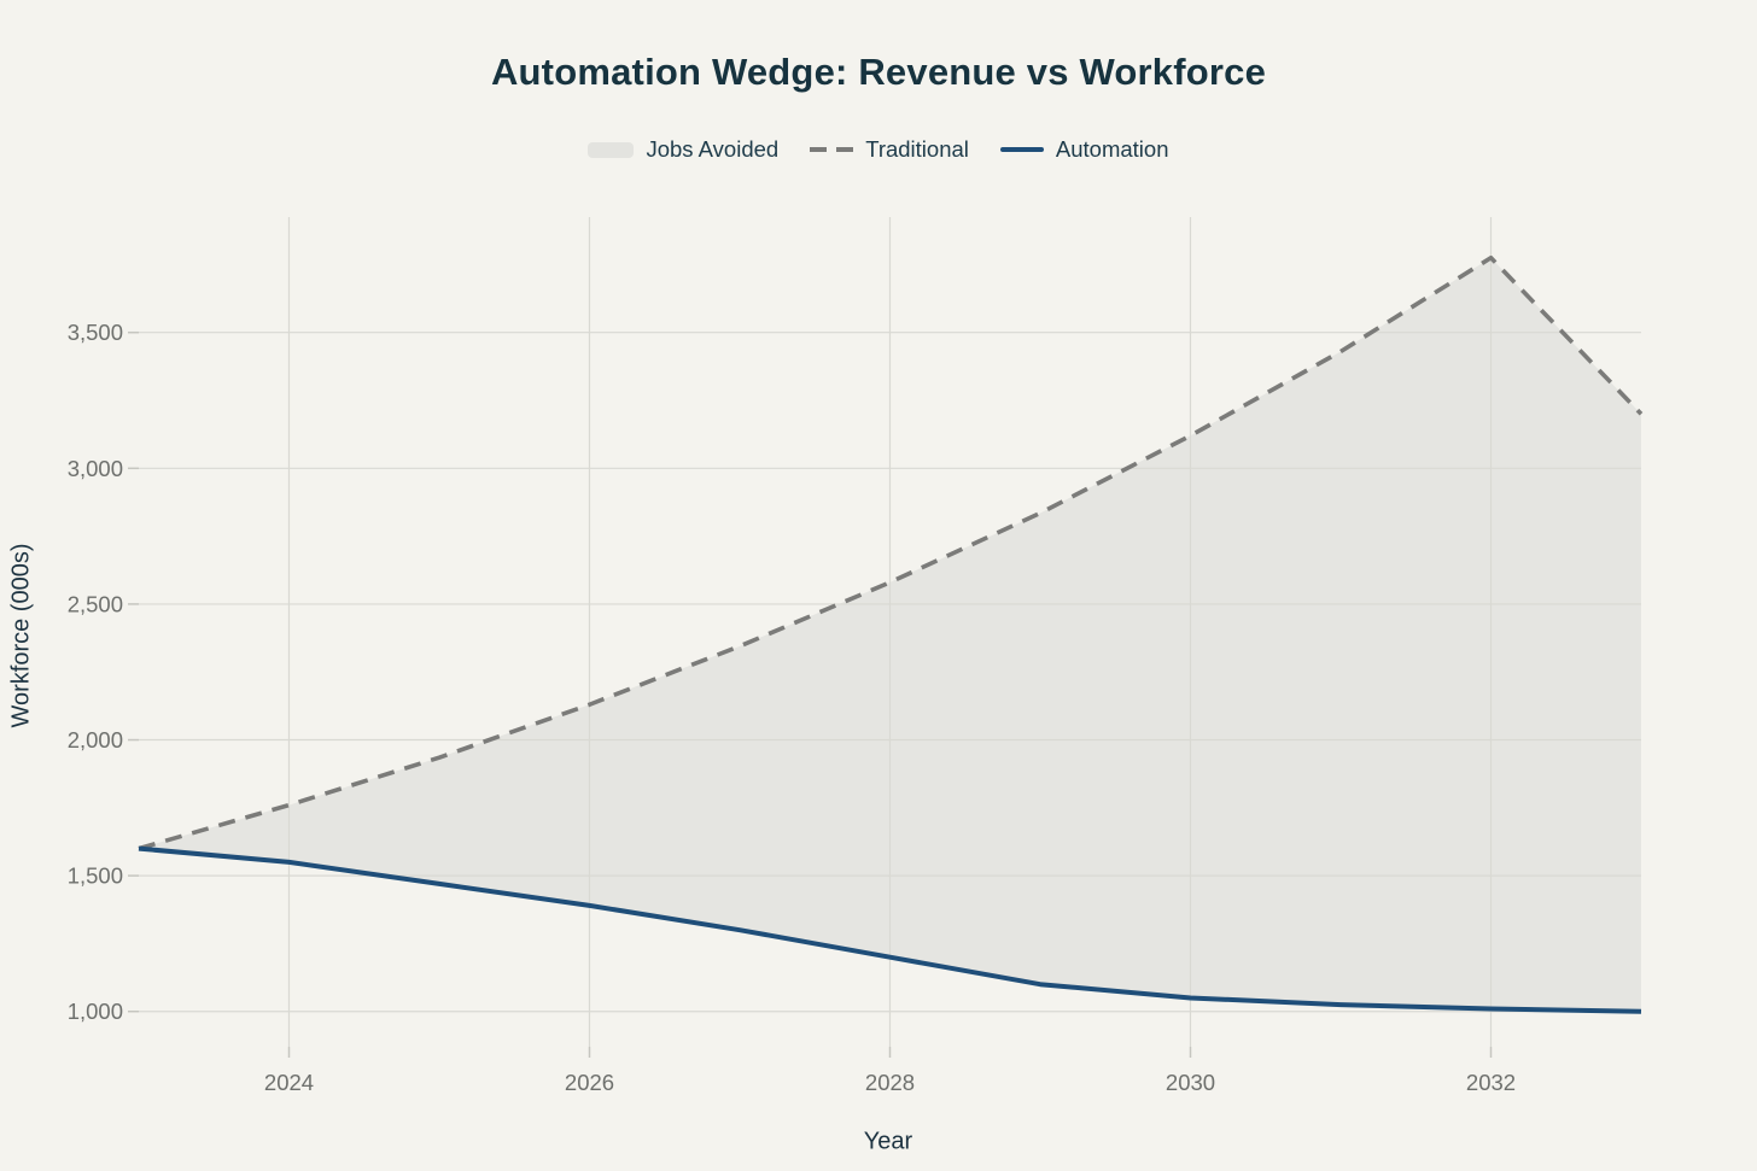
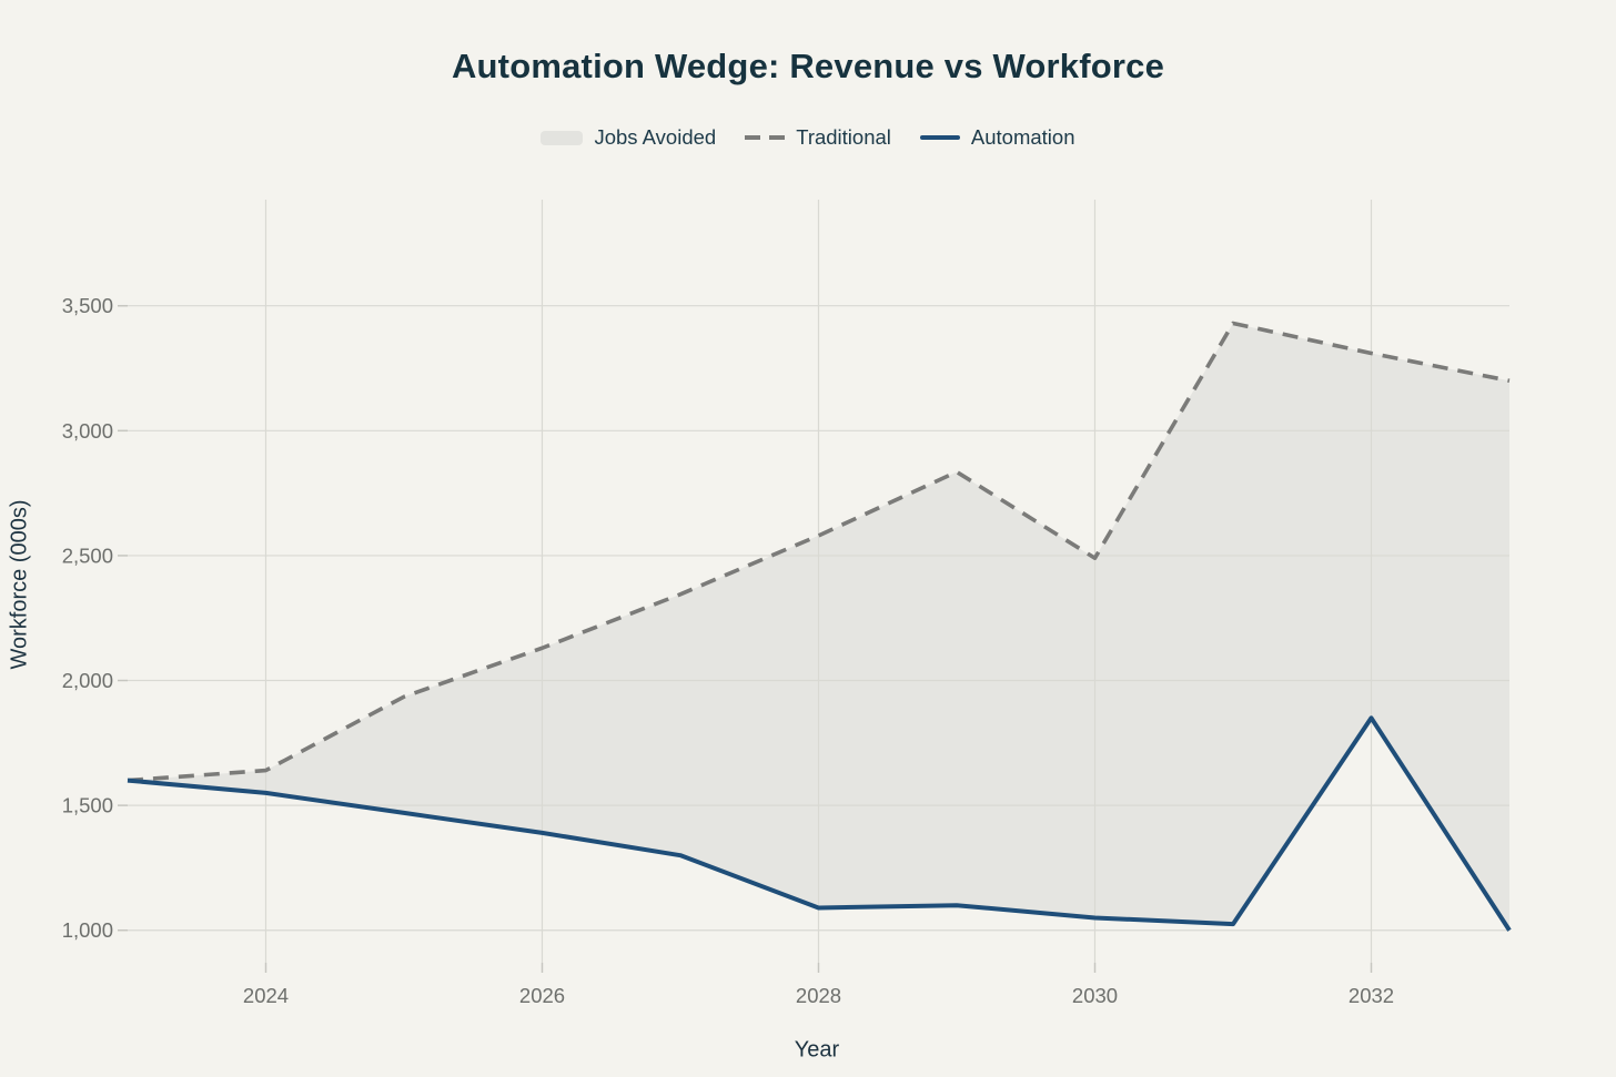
Traditional/2024: 1760 -> 1640
Automation/2028: 1200 -> 1090
Traditional/2030: 3120 -> 2490
Traditional/2032: 3780 -> 3310
Automation/2032: 1010 -> 1850
